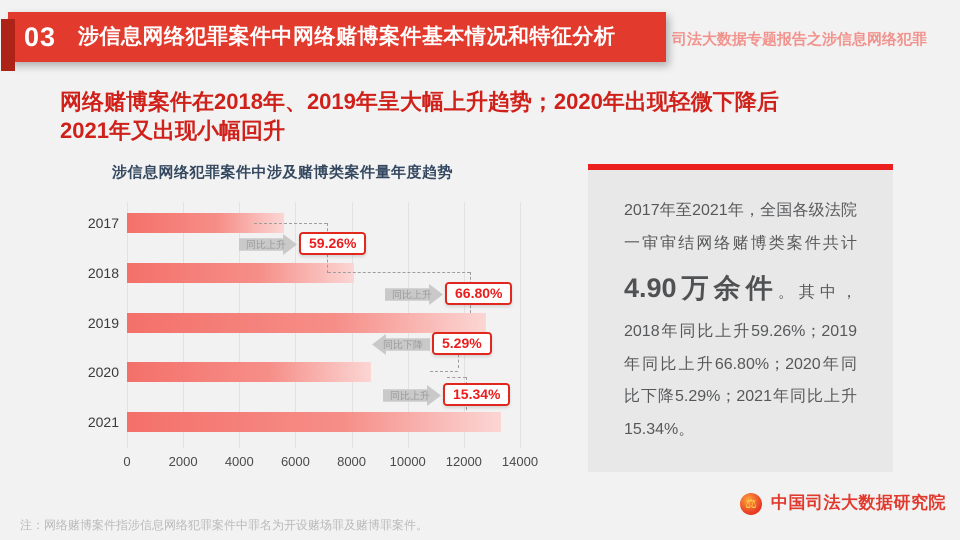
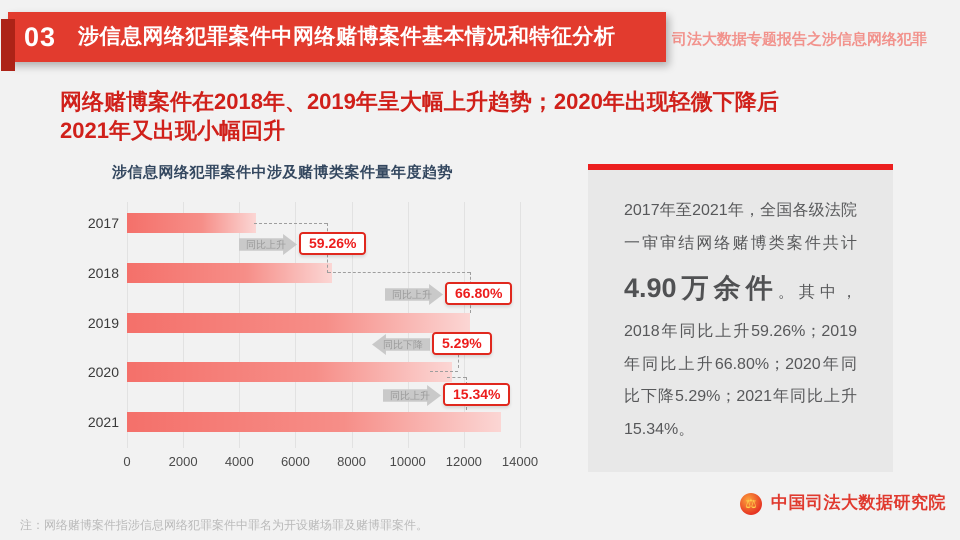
2017: 5600 -> 4600
2018: 8100 -> 7300
2019: 12800 -> 12200
2020: 8700 -> 11600
